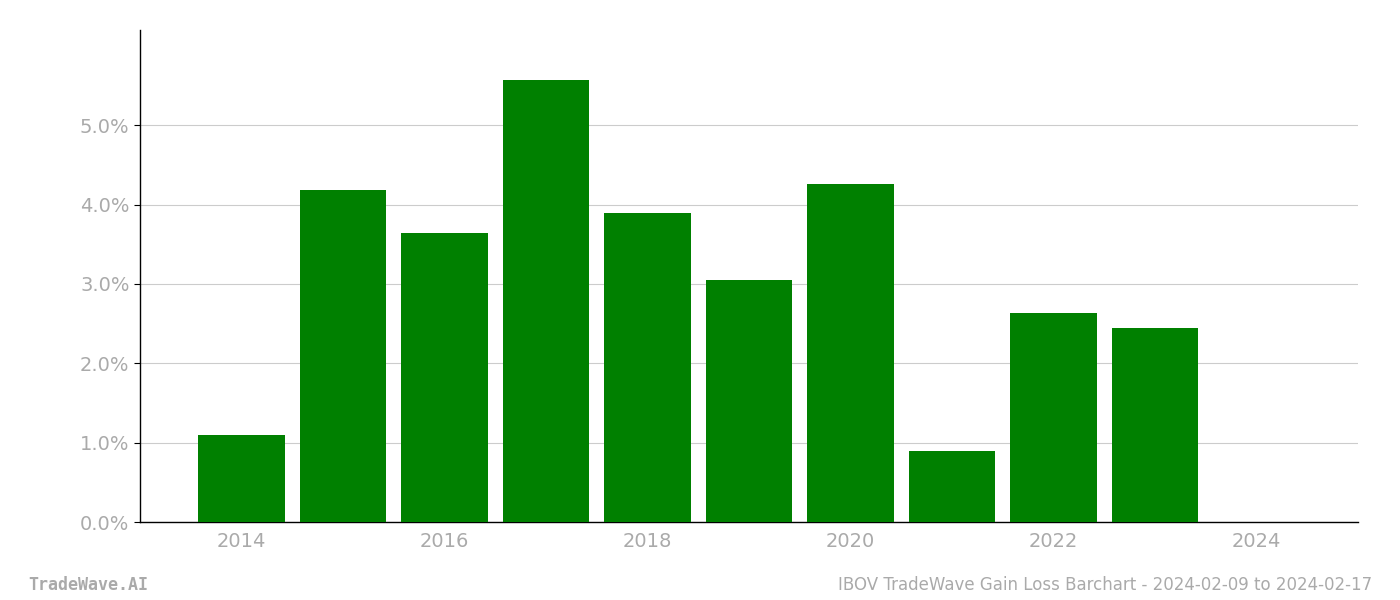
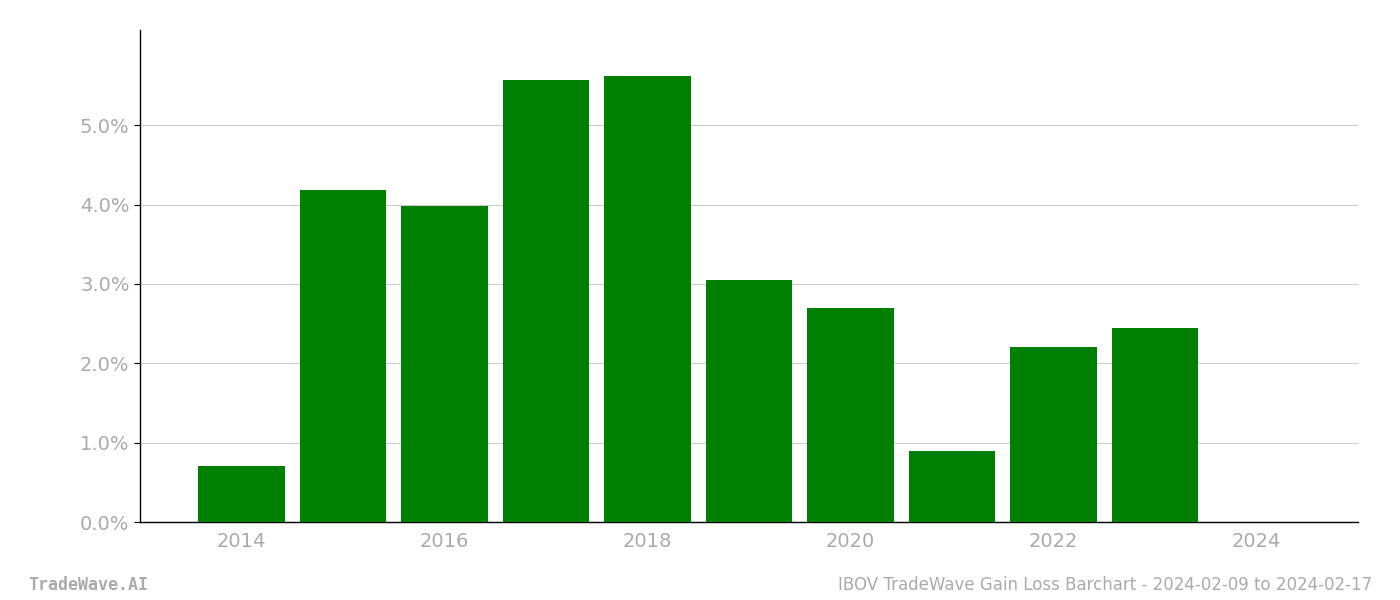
2014: 1.10% -> 0.70%
2016: 3.64% -> 3.98%
2018: 3.90% -> 5.62%
2020: 4.26% -> 2.70%
2022: 2.64% -> 2.20%
